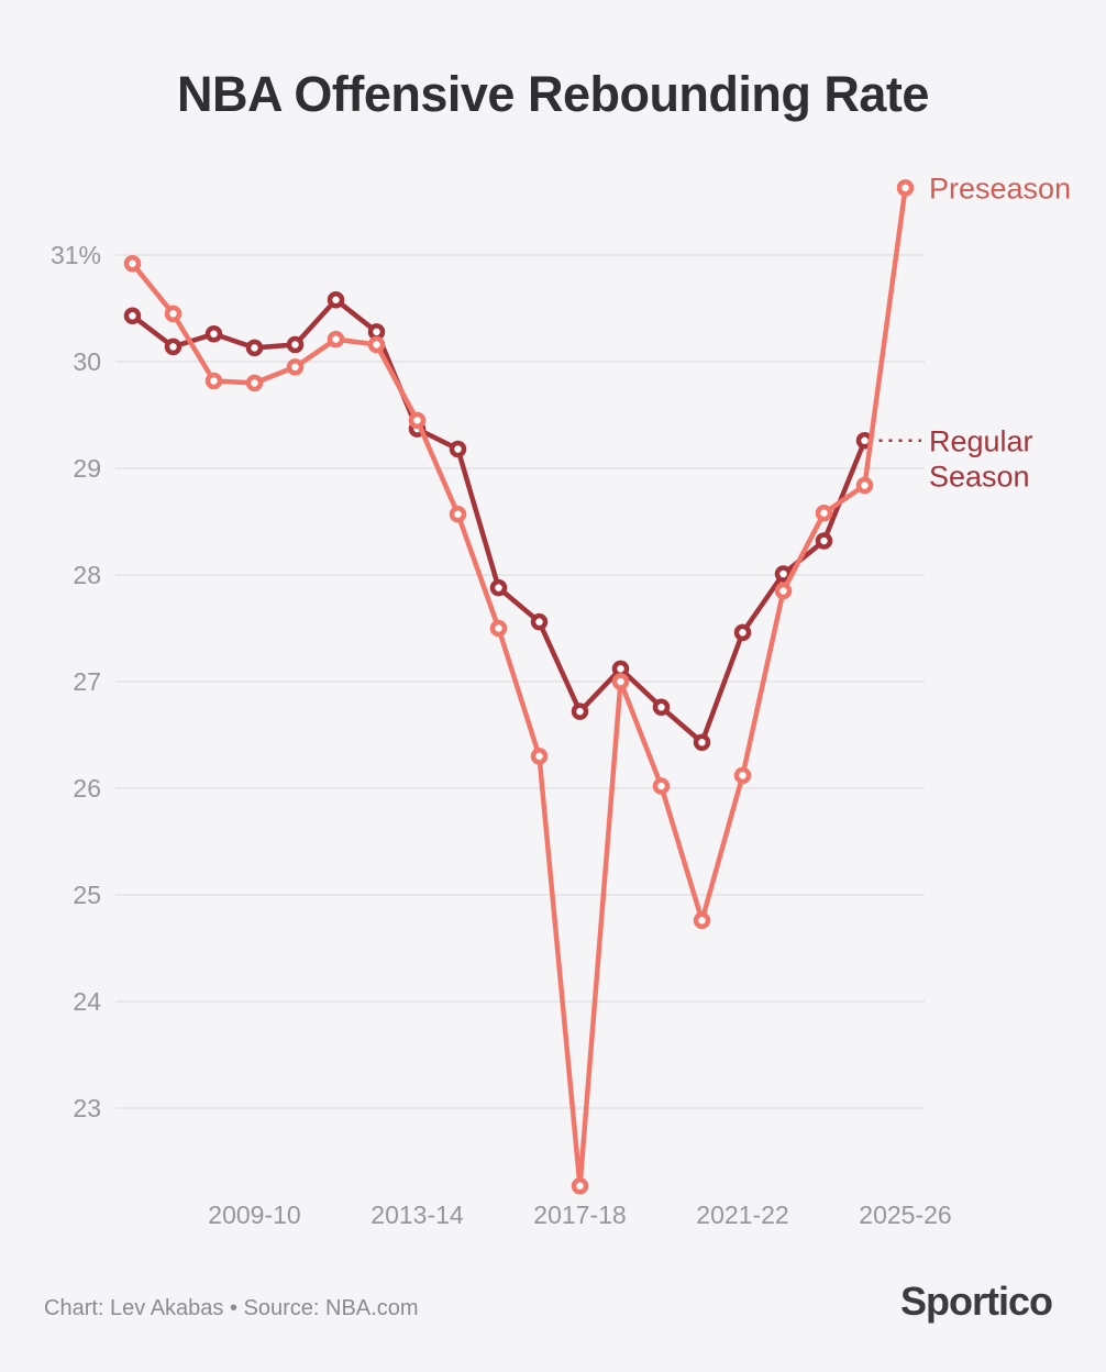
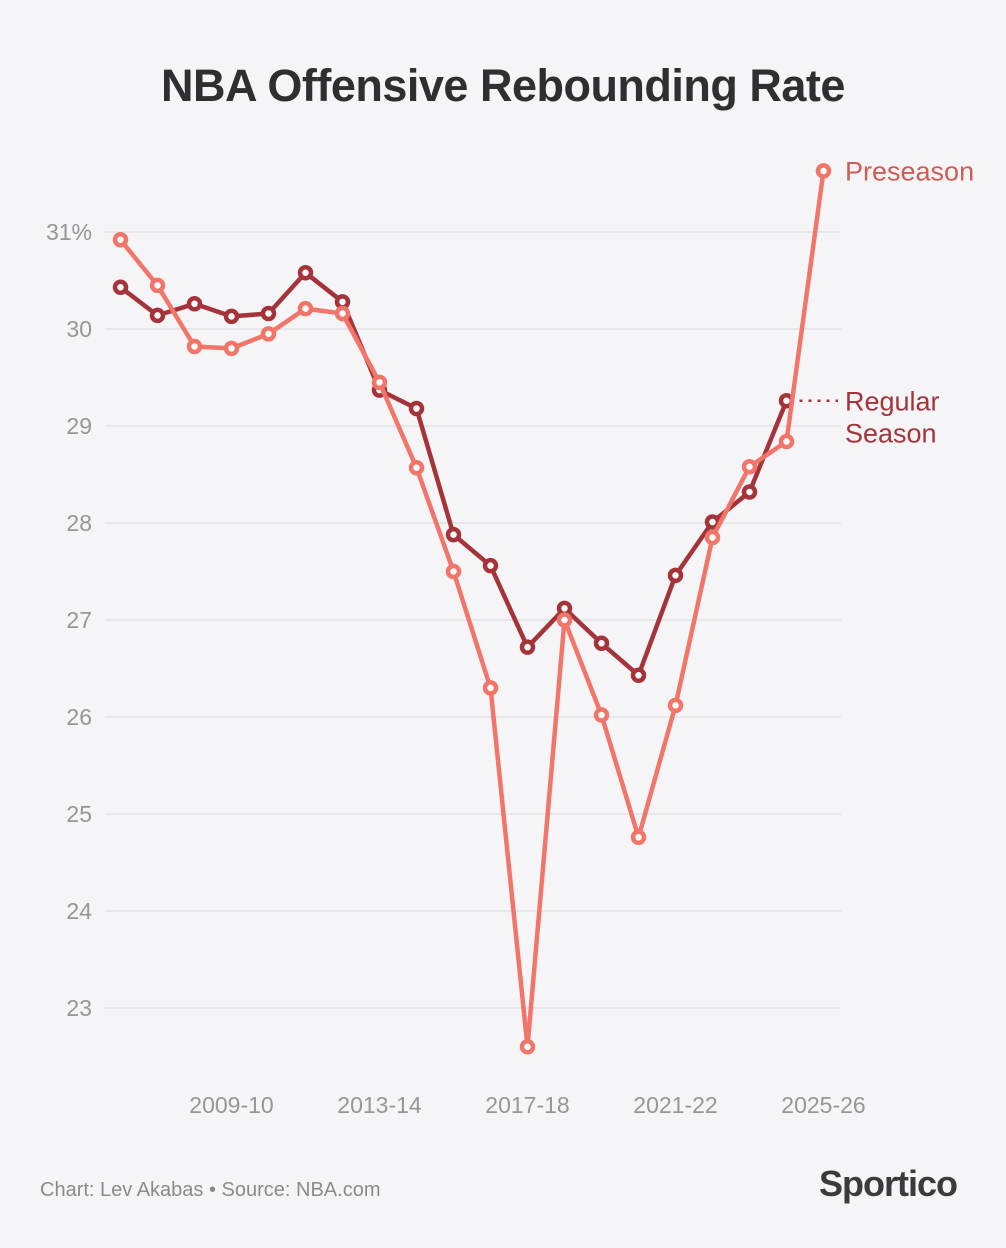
Preseason/2017-18: 22.3% -> 22.6%
